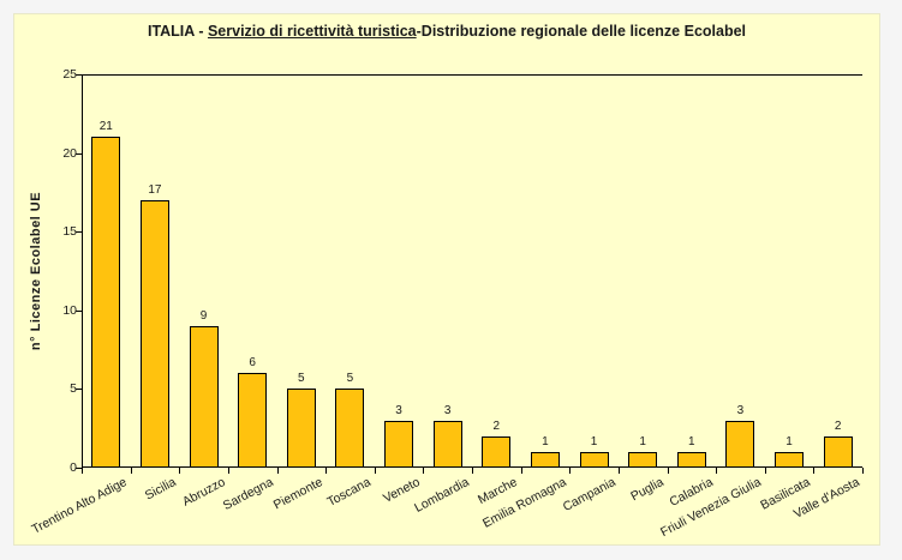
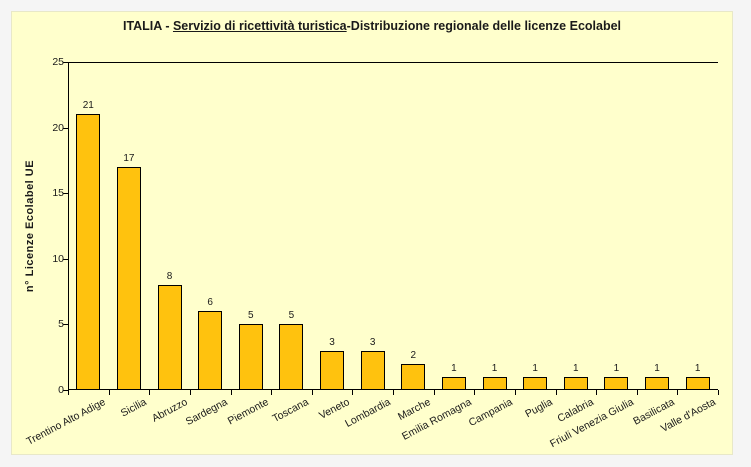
Abruzzo: 9 -> 8
Friuli Venezia Giulia: 3 -> 1
Valle d'Aosta: 2 -> 1
